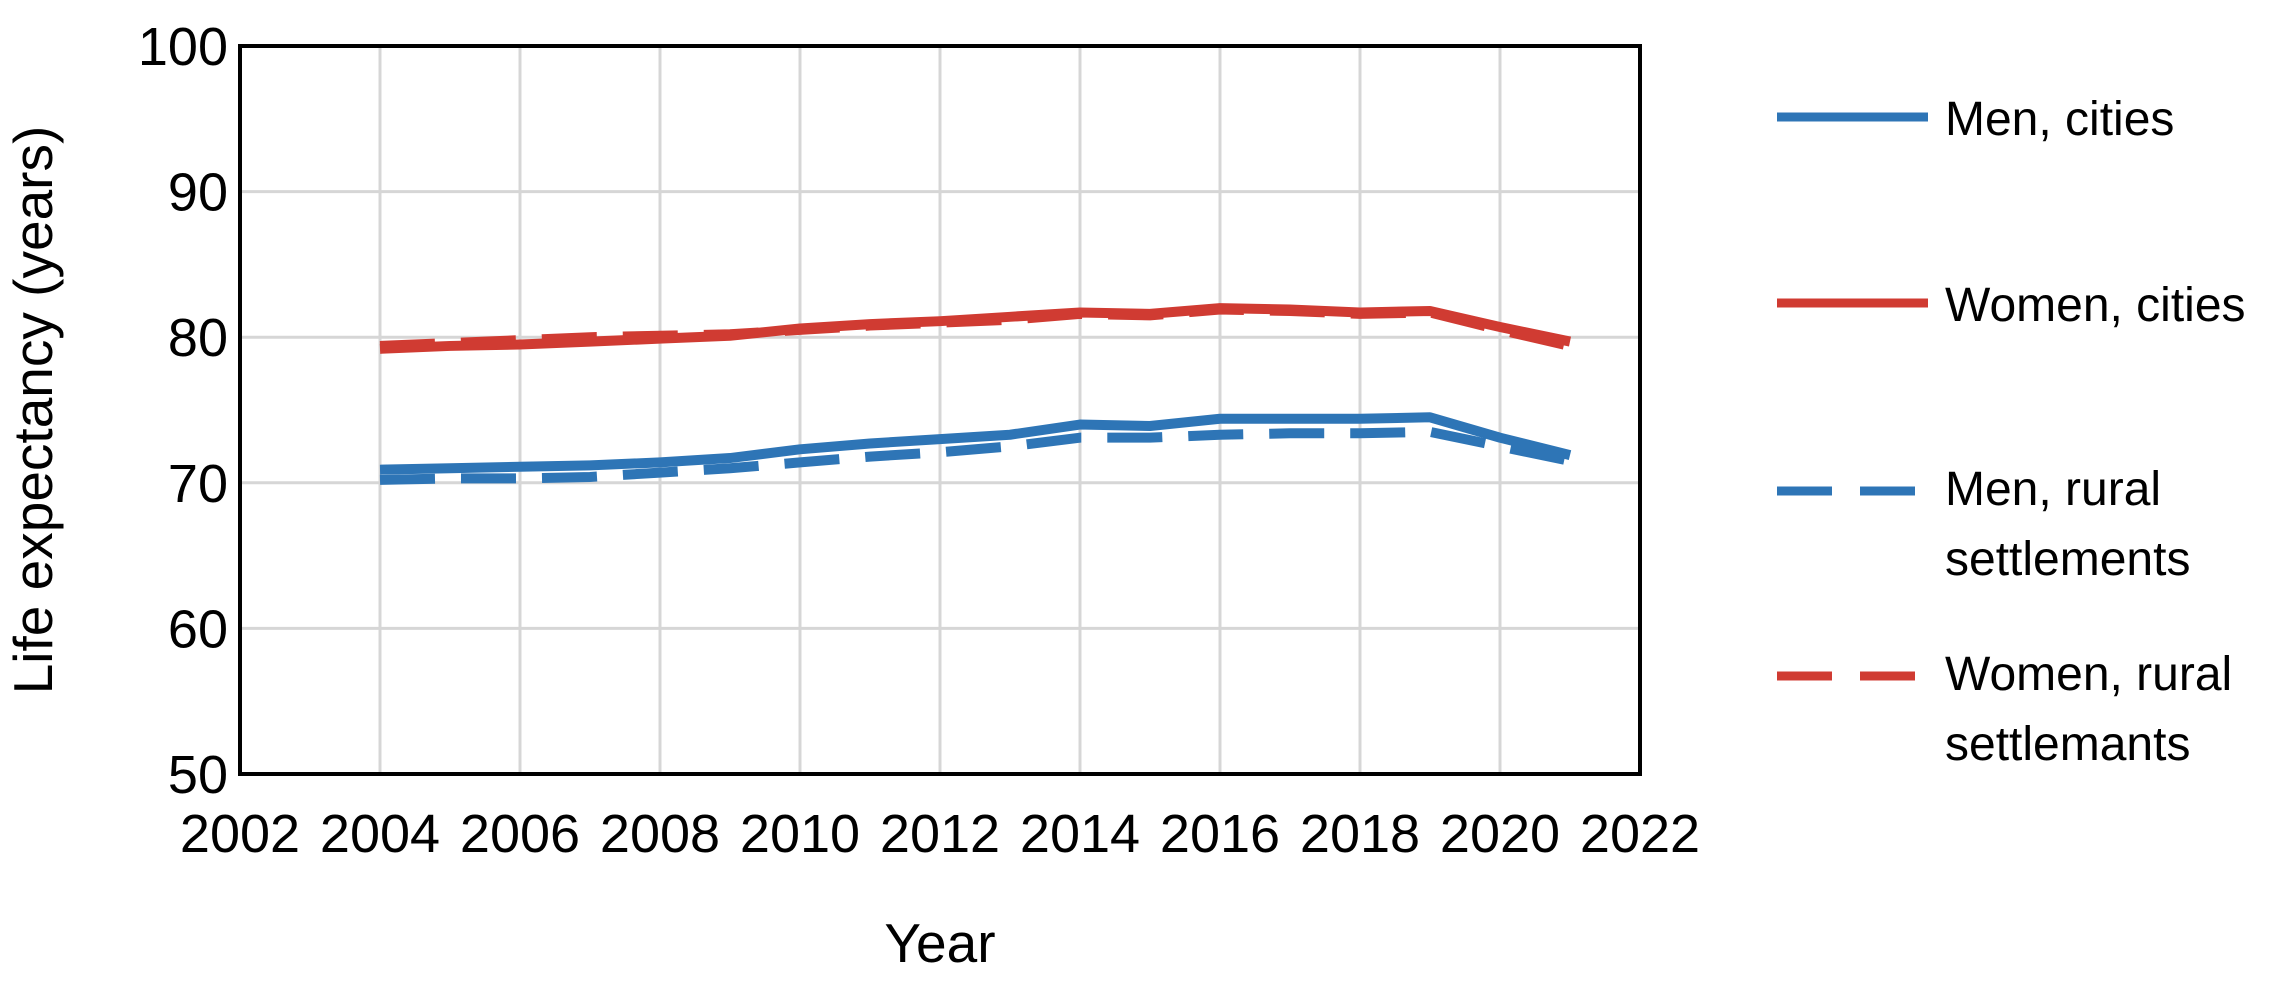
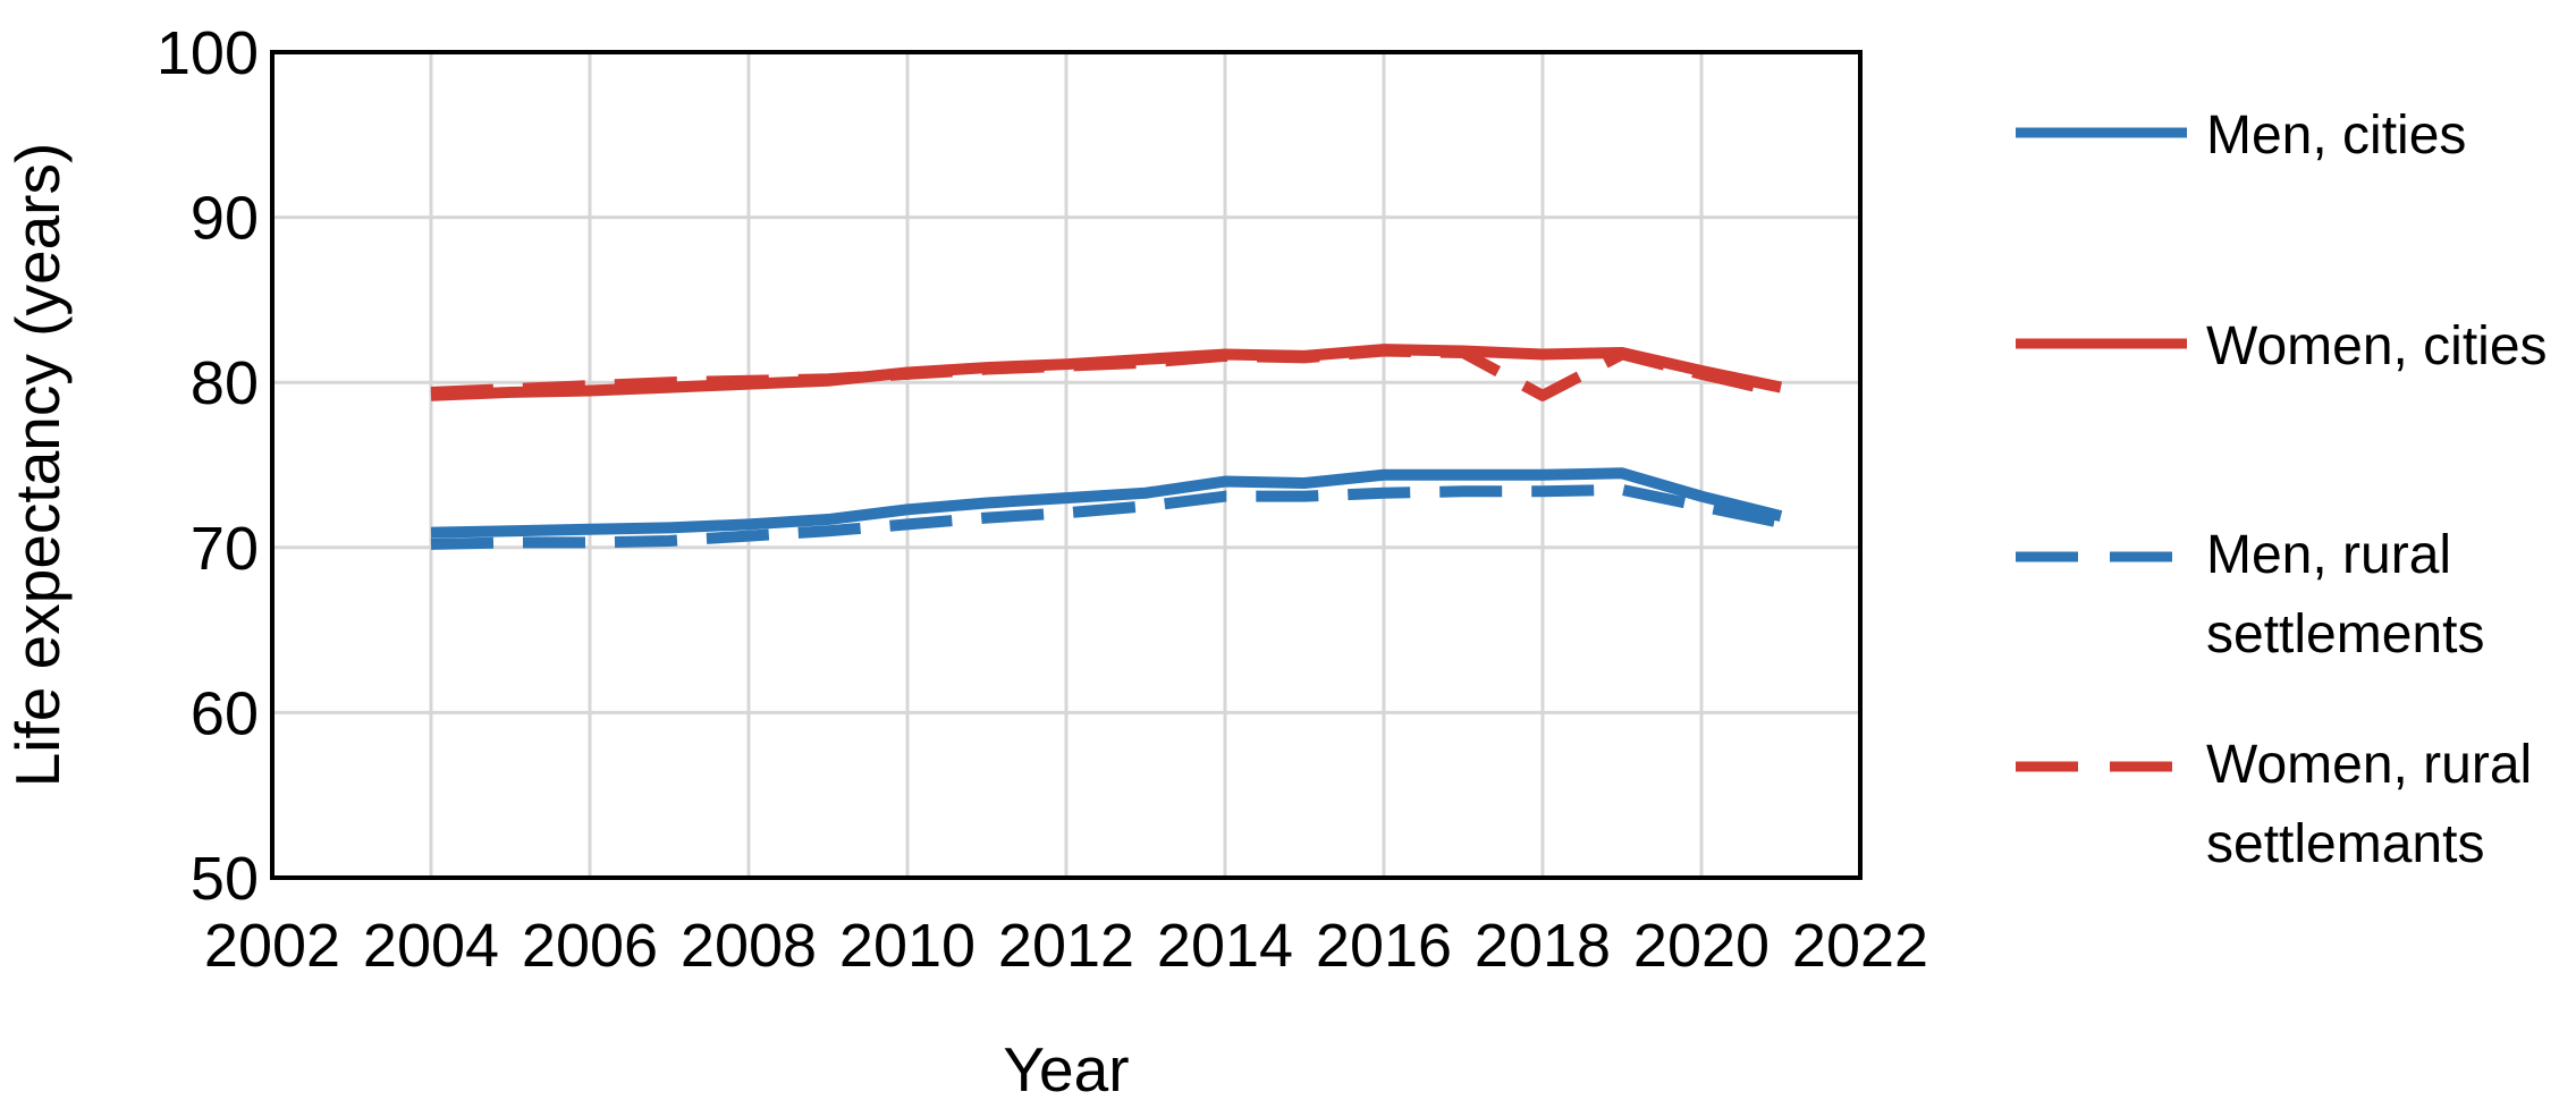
Women, rural settlemants/2018: 81.6 -> 79.2
